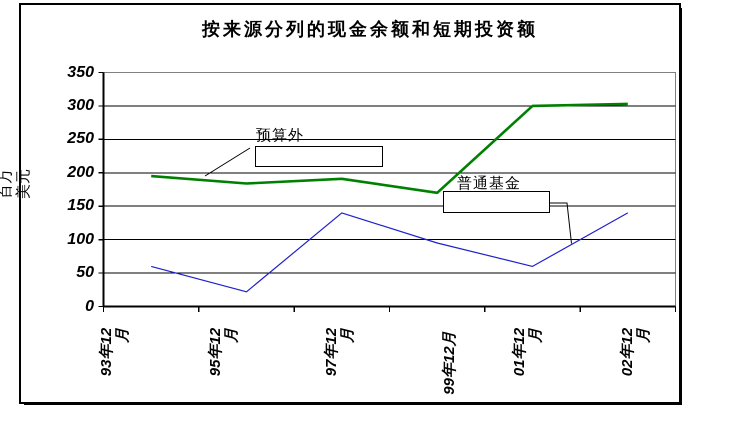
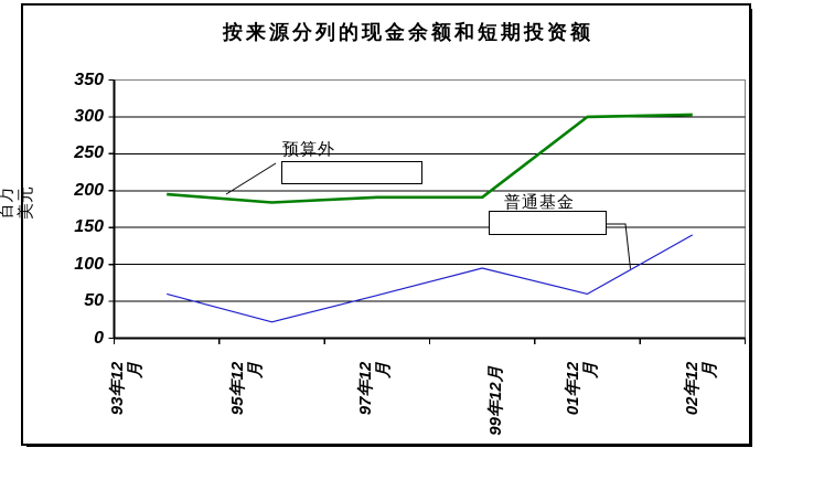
普通基金/97年12月: 140 -> 60
预算外/99年12月: 170 -> 190
